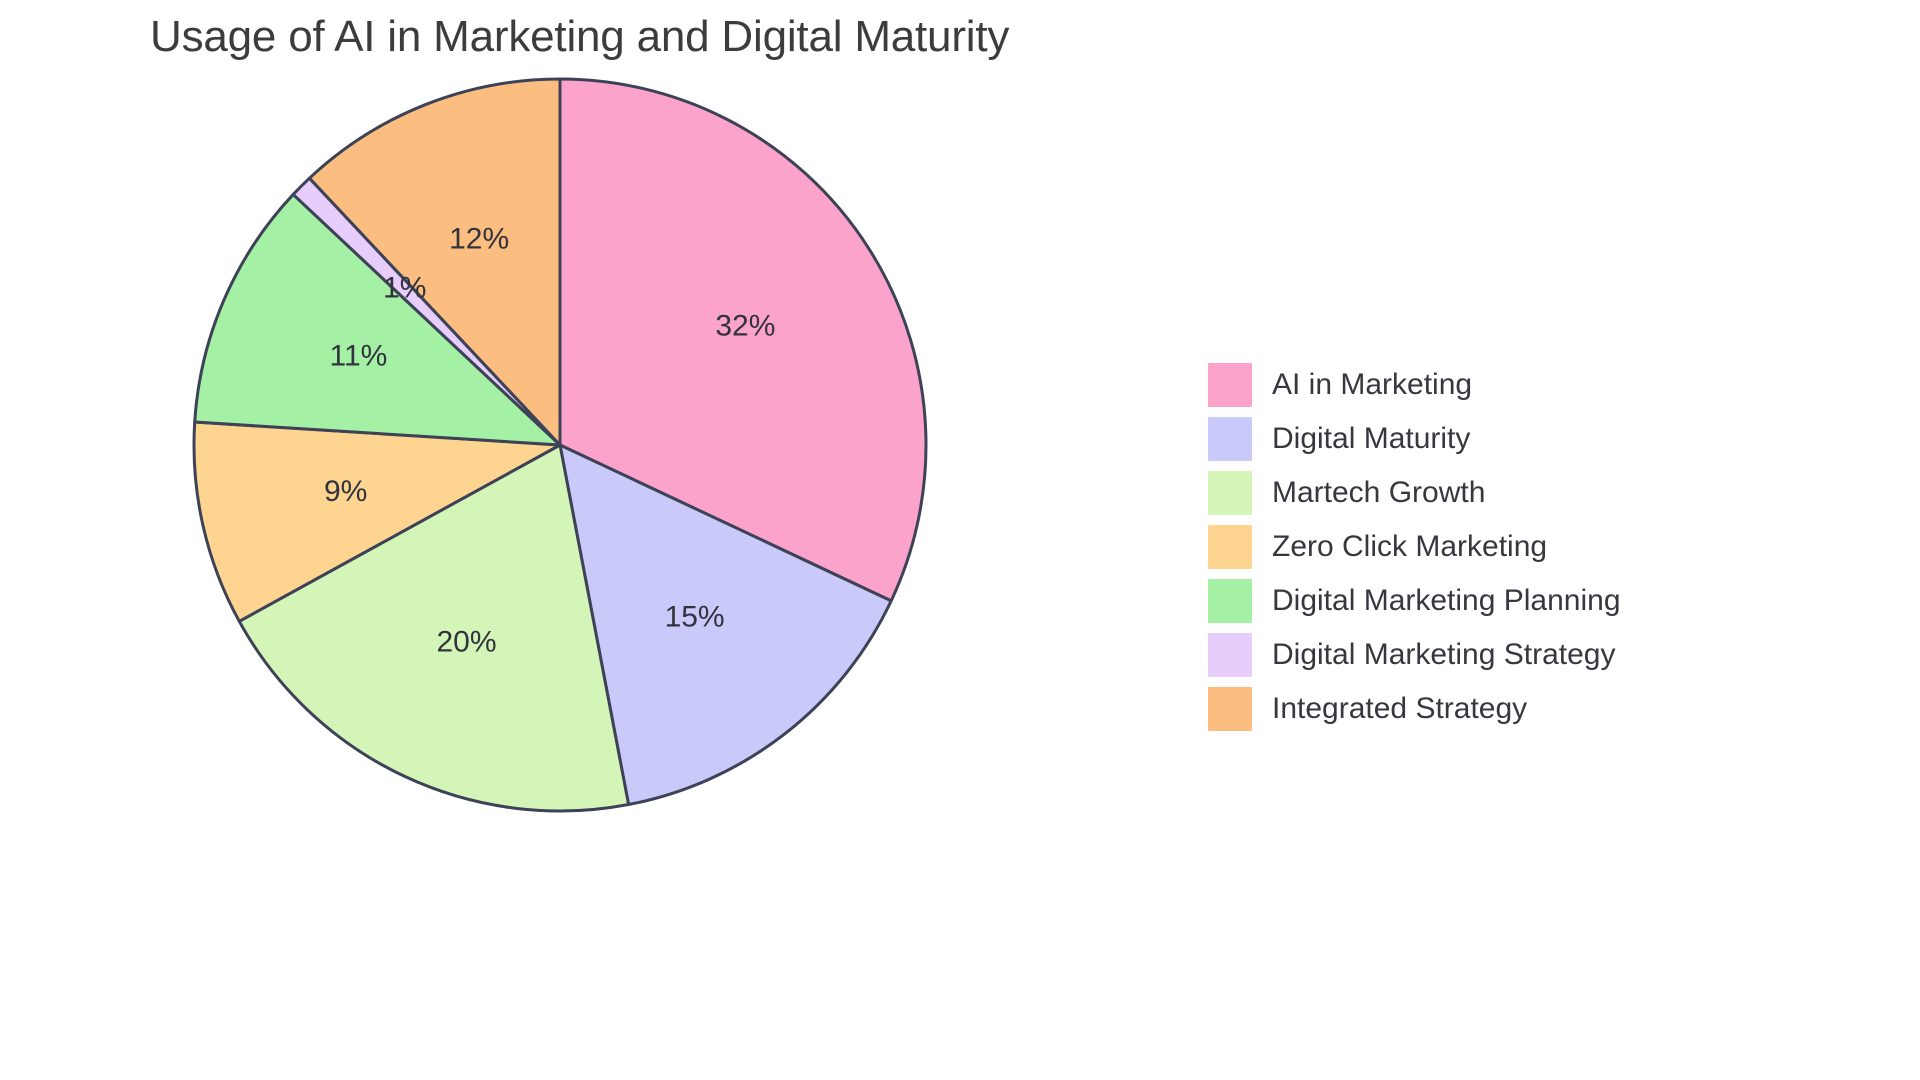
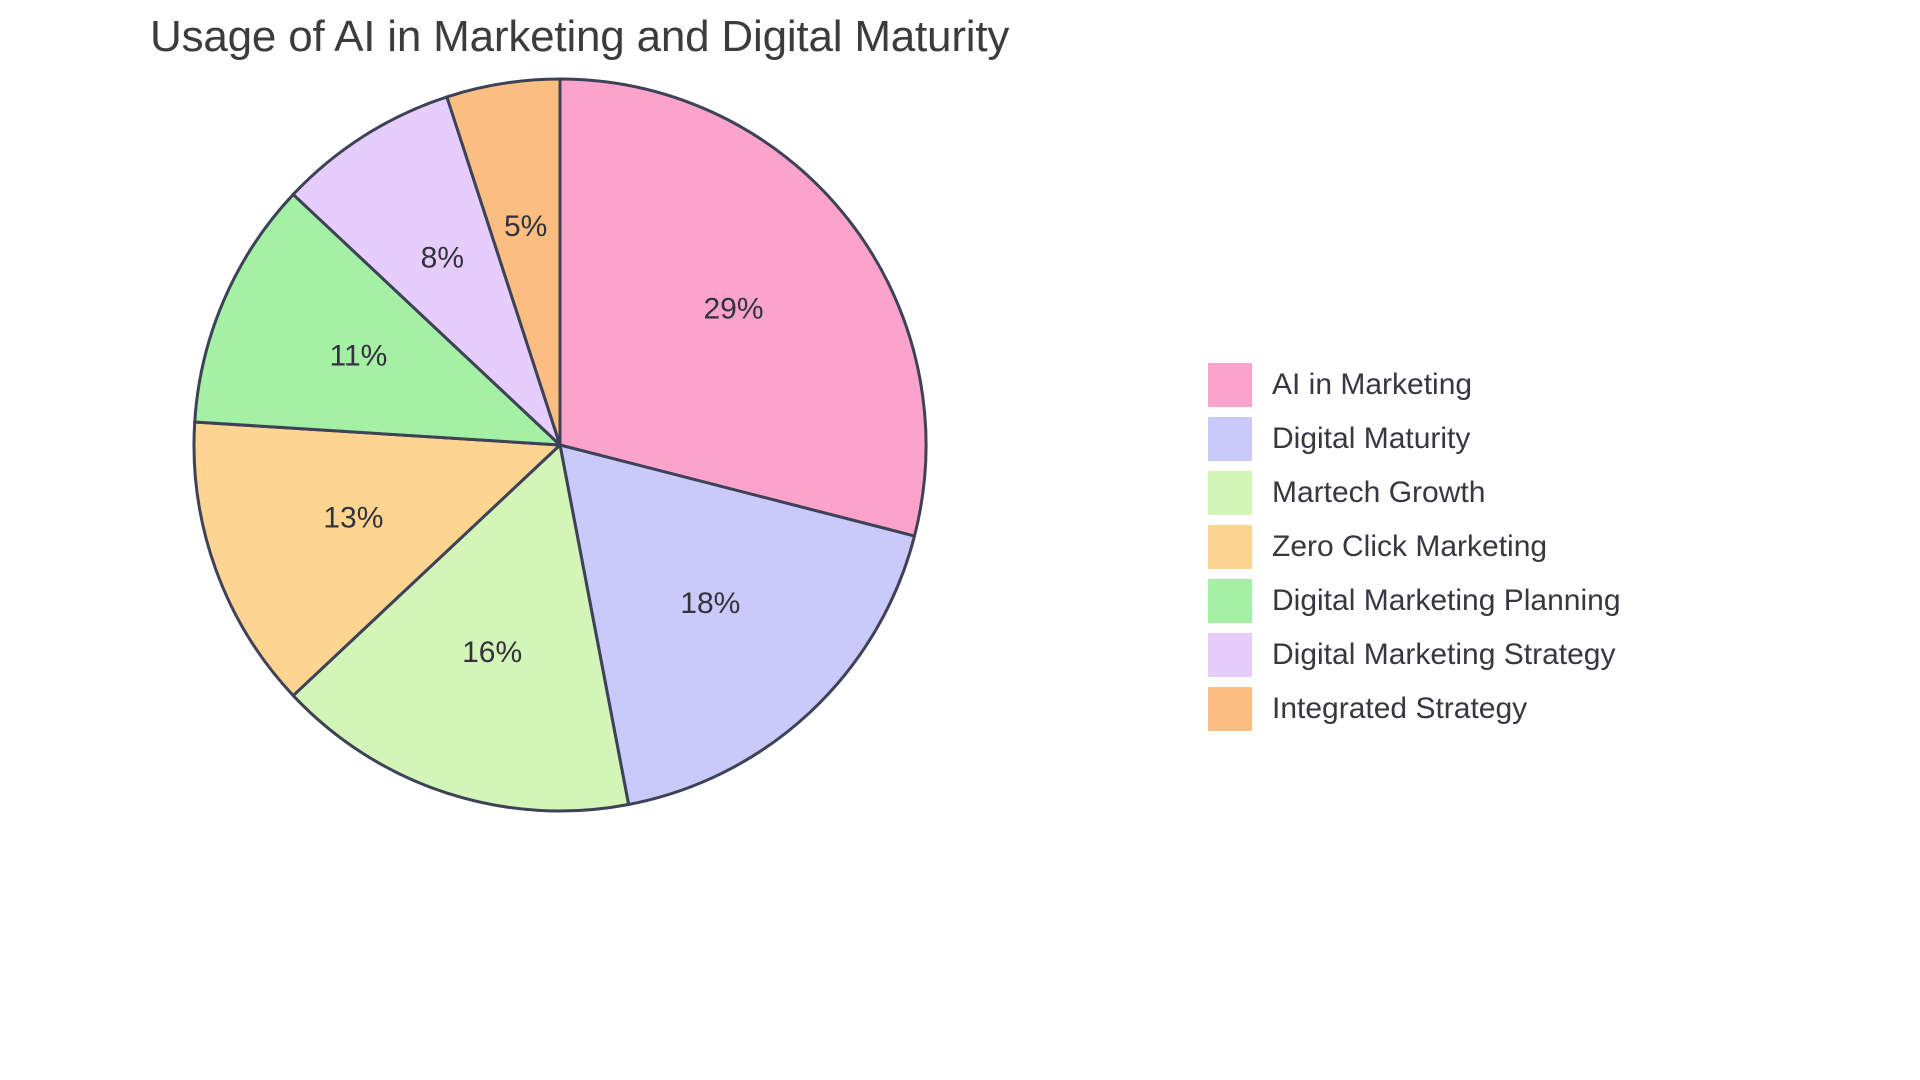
AI in Marketing: 32% -> 29%
Digital Maturity: 15% -> 18%
Martech Growth: 20% -> 16%
Zero Click Marketing: 9% -> 13%
Digital Marketing Strategy: 1% -> 8%
Integrated Strategy: 12% -> 5%
